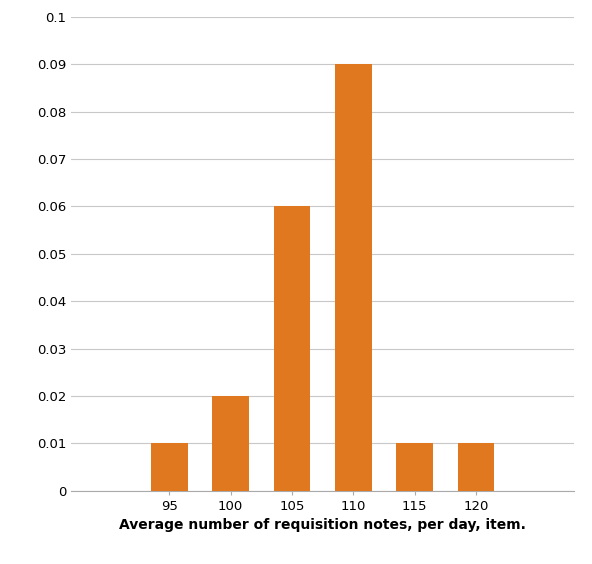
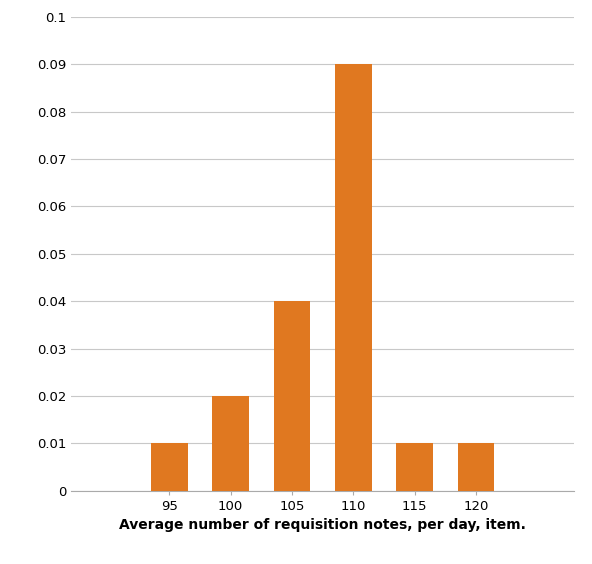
105: 0.06 -> 0.04
